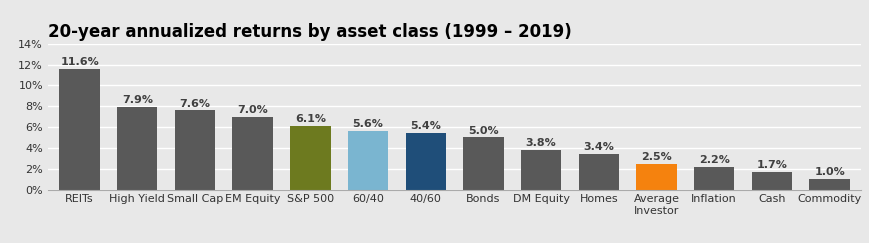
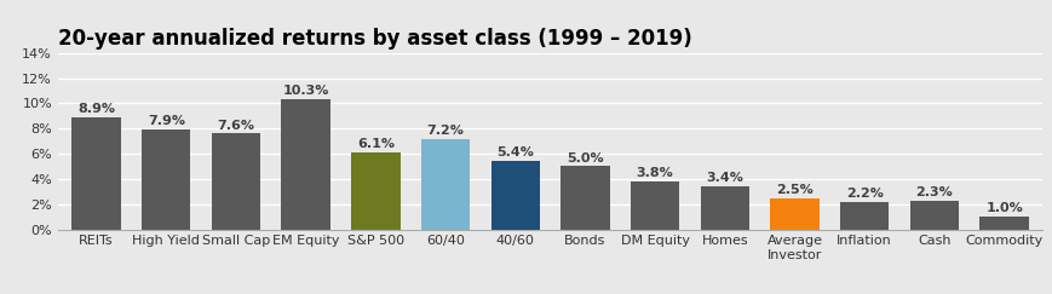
REITs: 11.6% -> 8.9%
EM Equity: 7.0% -> 10.3%
60/40: 5.6% -> 7.2%
Cash: 1.7% -> 2.3%
